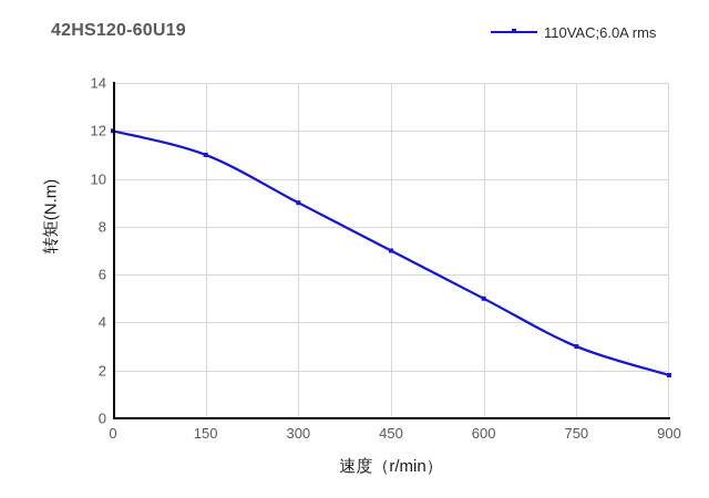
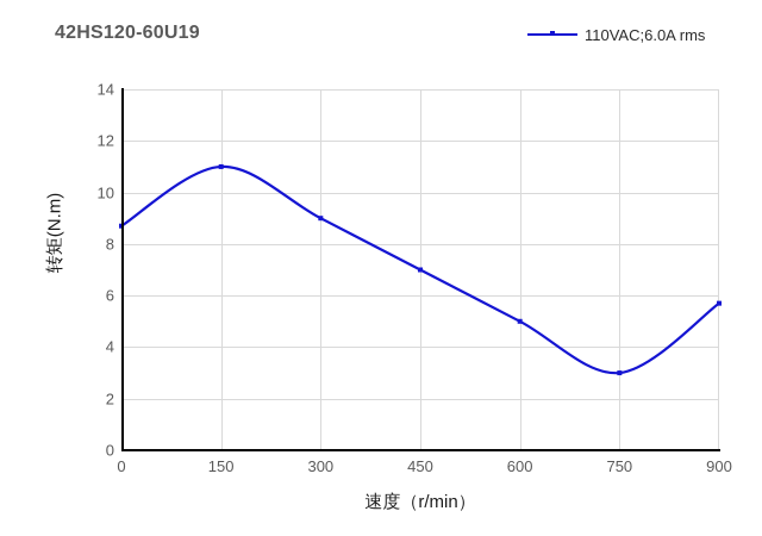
0: 12.0 -> 8.7
900: 1.8 -> 5.7
